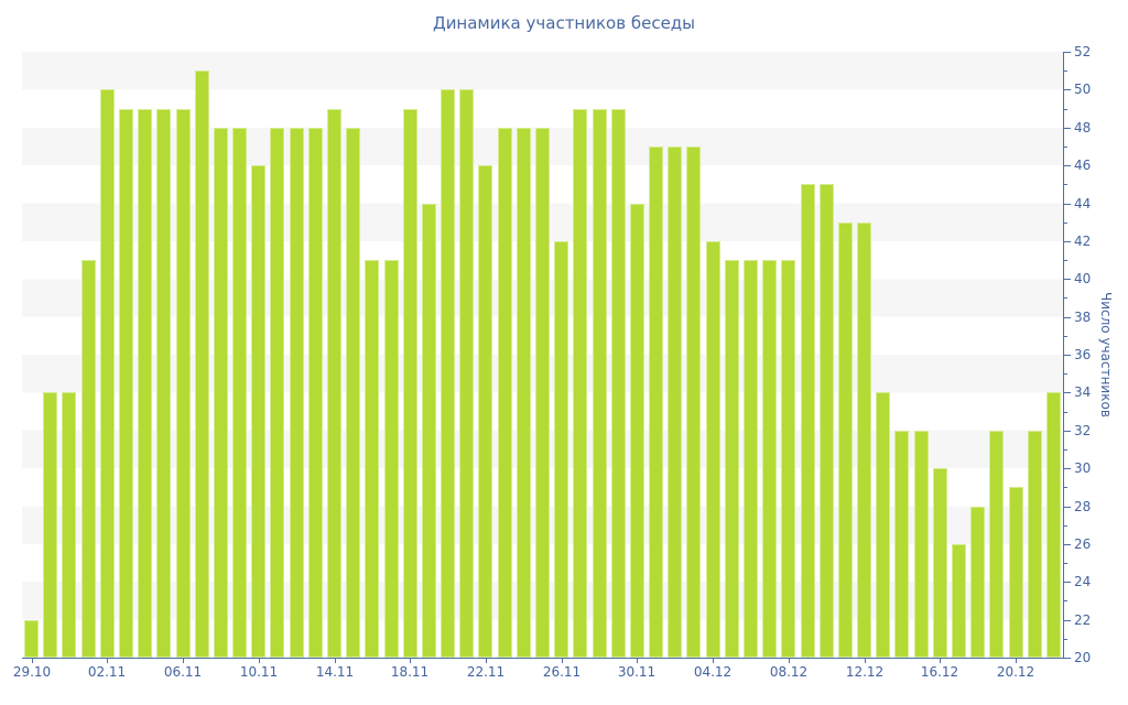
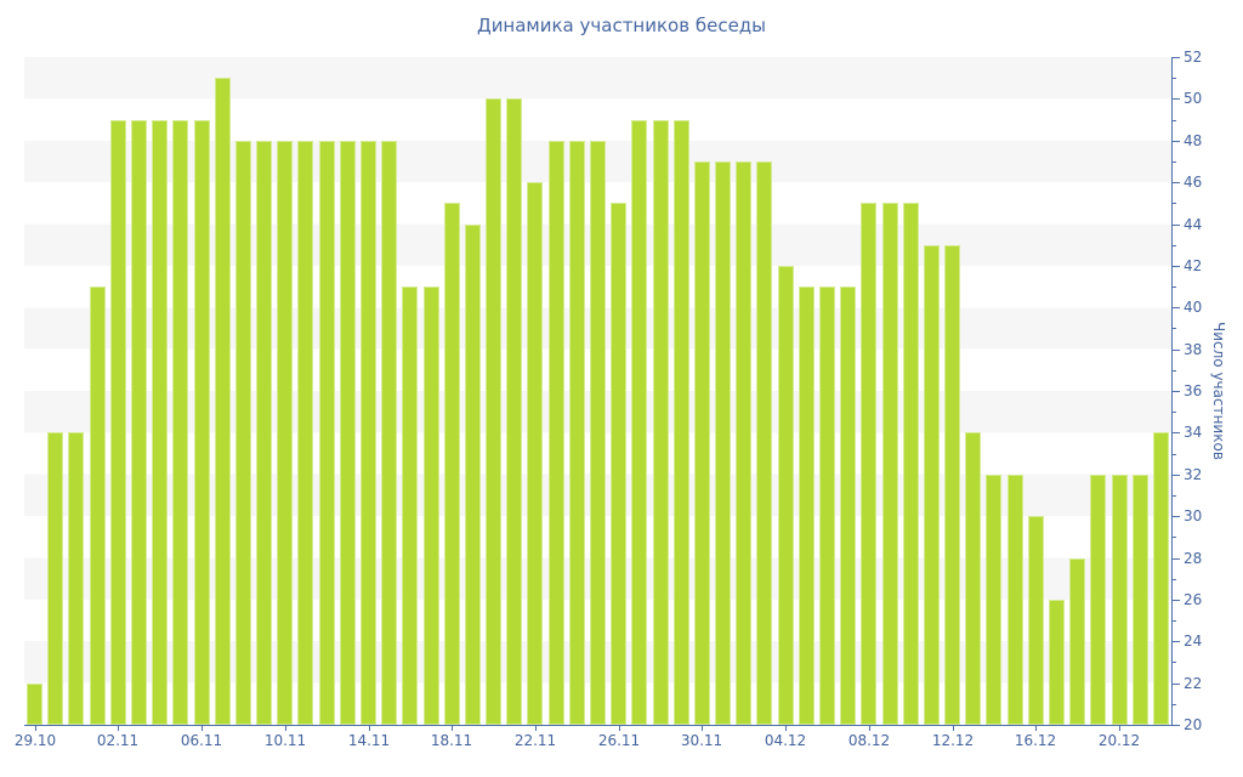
02.11: 50 -> 49
10.11: 46 -> 48
14.11: 49 -> 48
18.11: 49 -> 45
26.11: 42 -> 45
30.11: 44 -> 47
08.12: 41 -> 45
20.12: 29 -> 32
